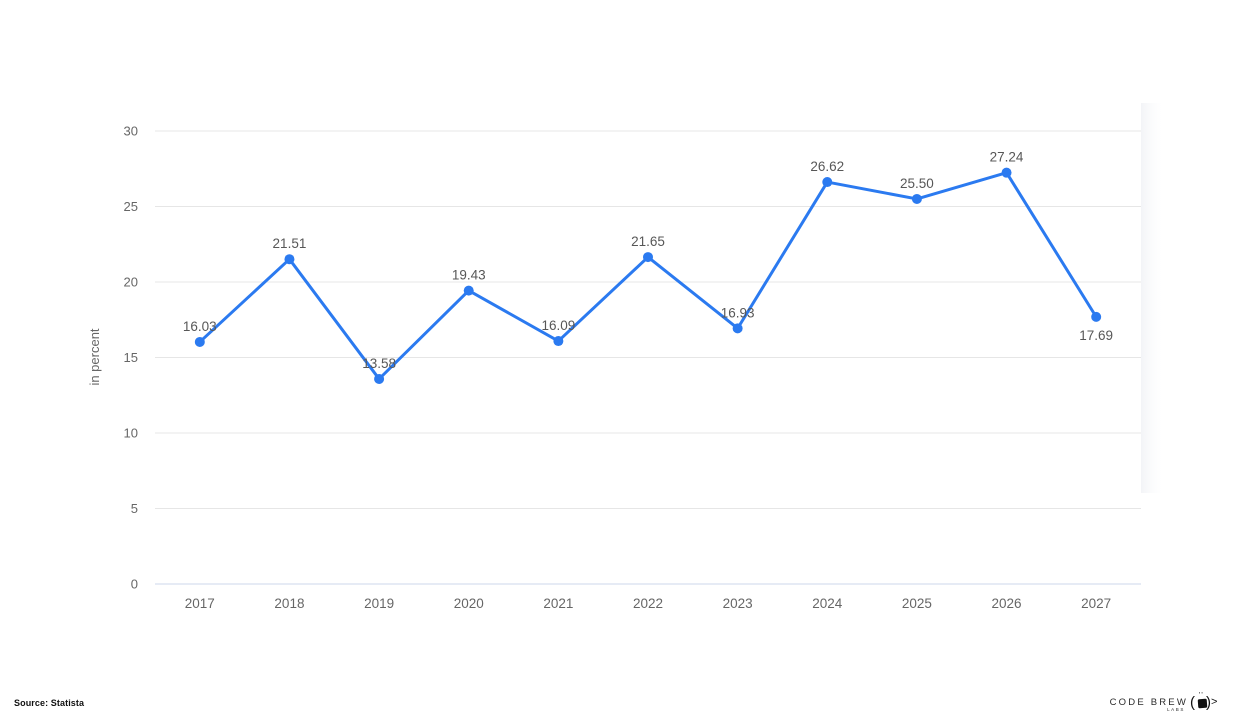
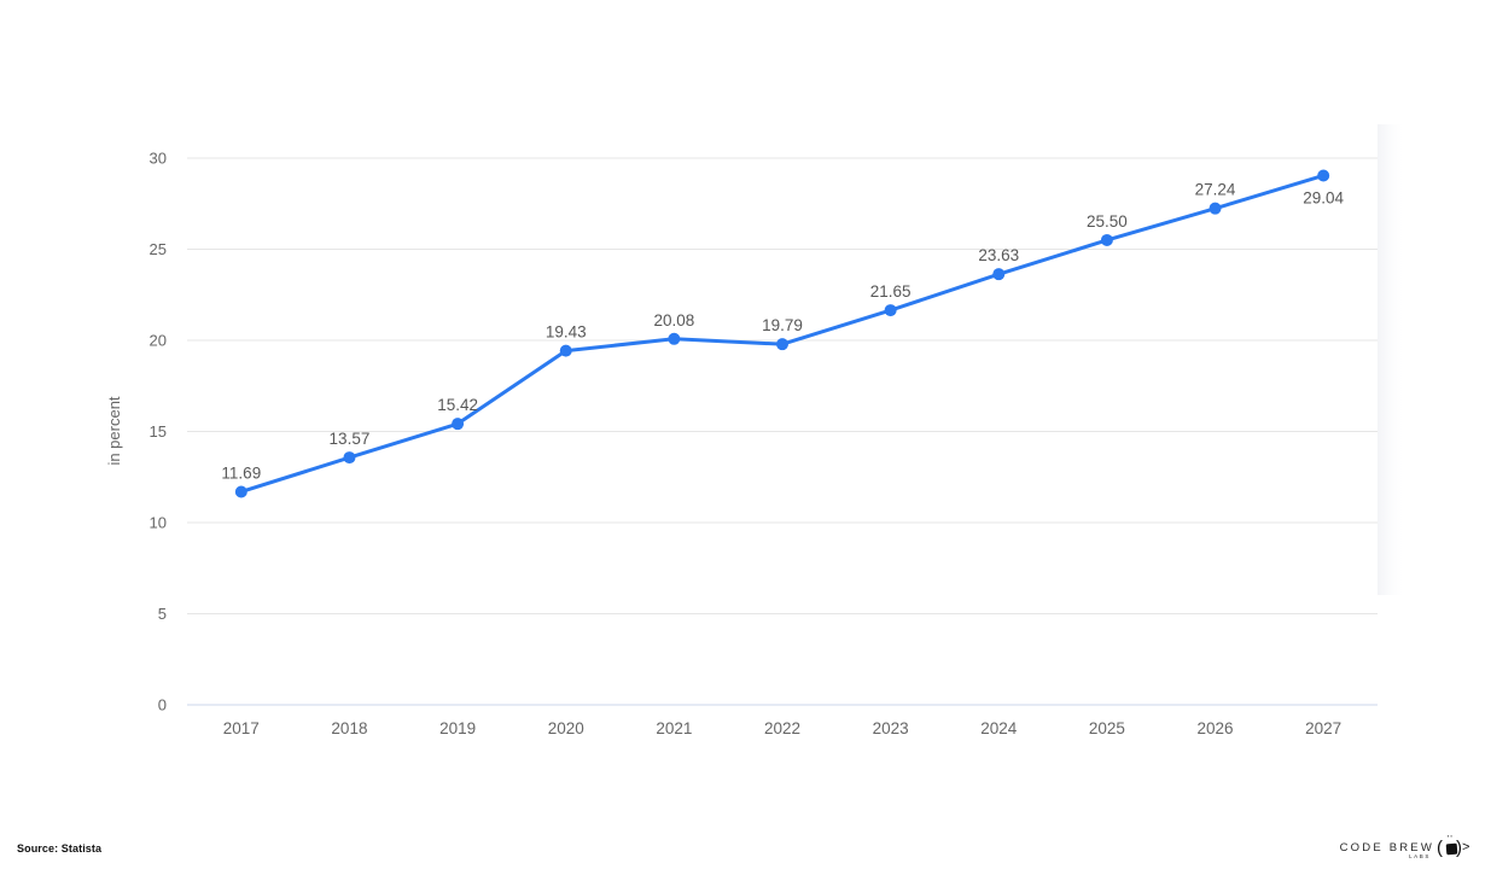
2017: 16.03 -> 11.69
2018: 21.51 -> 13.57
2019: 13.58 -> 15.42
2021: 16.09 -> 20.08
2022: 21.65 -> 19.79
2023: 16.93 -> 21.65
2024: 26.62 -> 23.63
2027: 17.69 -> 29.04
